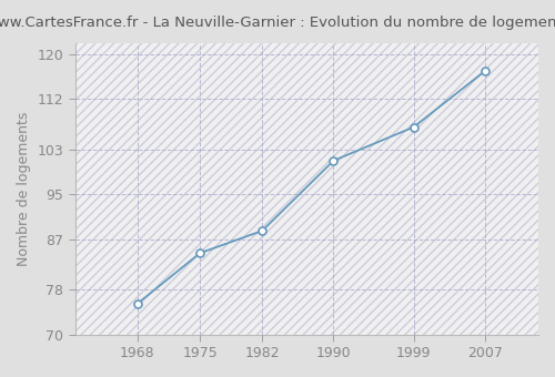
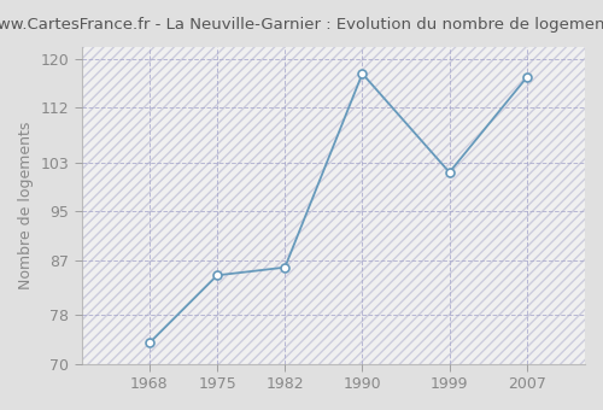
1968: 75.5 -> 73.4
1982: 88.5 -> 85.8
1990: 101.0 -> 117.6
1999: 107.0 -> 101.4
